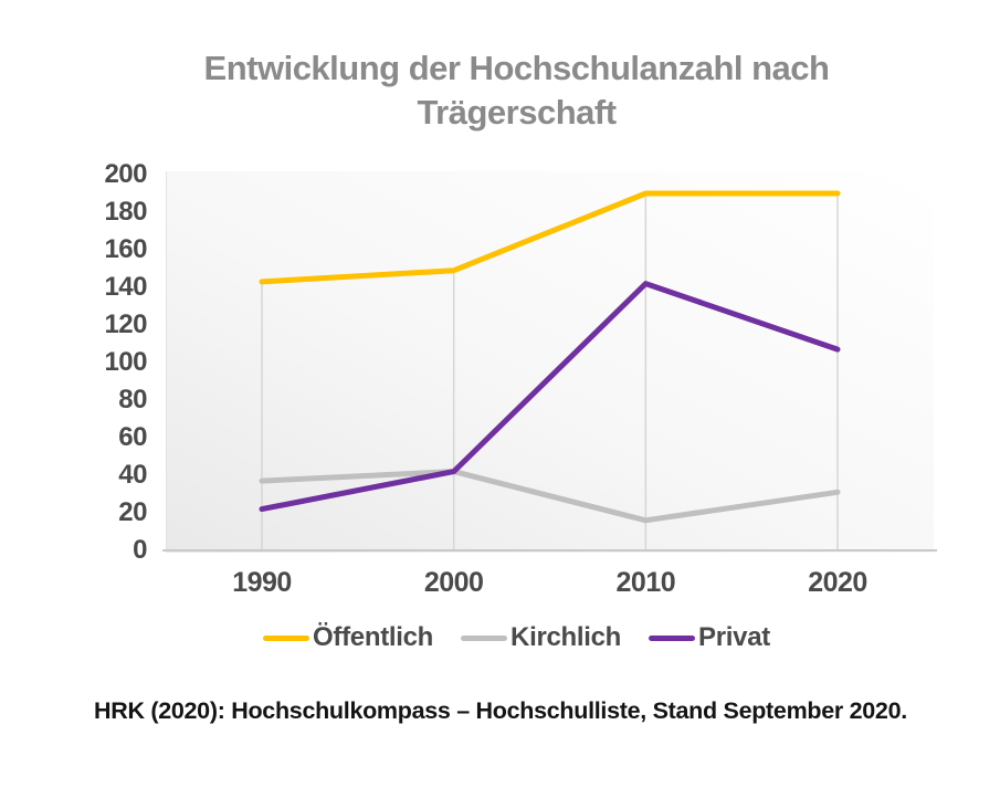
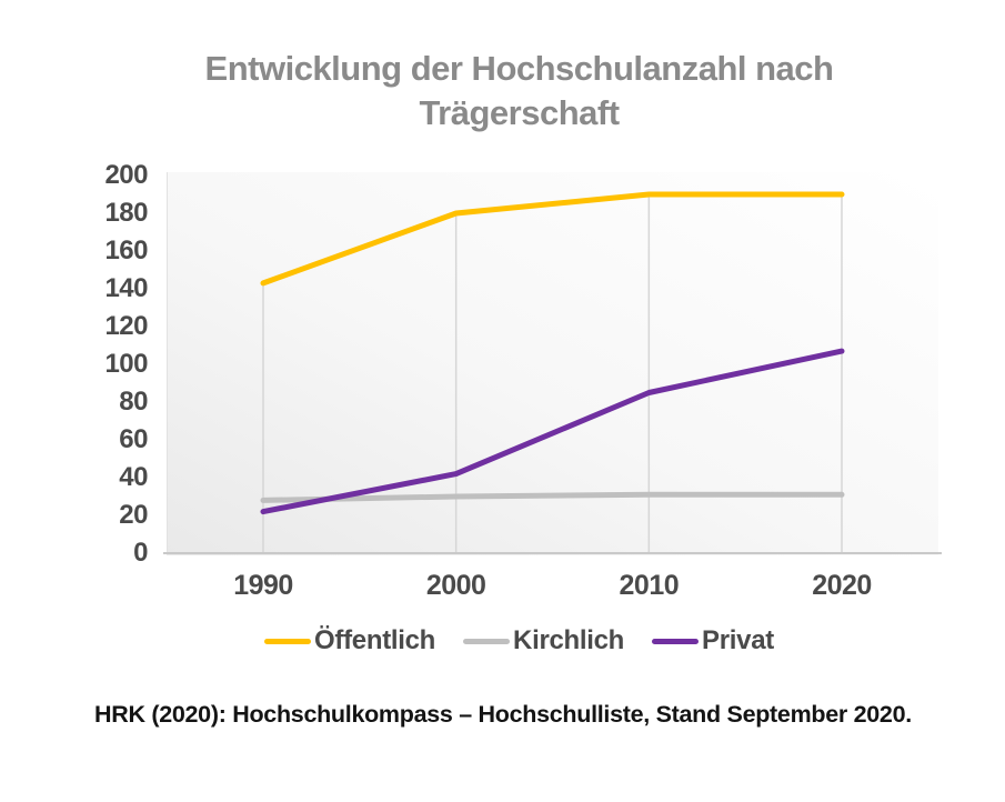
Kirchlich/1990: 37 -> 28
Öffentlich/2000: 149 -> 180
Kirchlich/2000: 42 -> 30
Kirchlich/2010: 16 -> 31
Privat/2010: 142 -> 85
